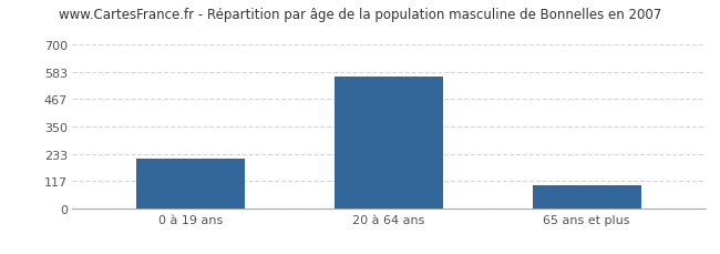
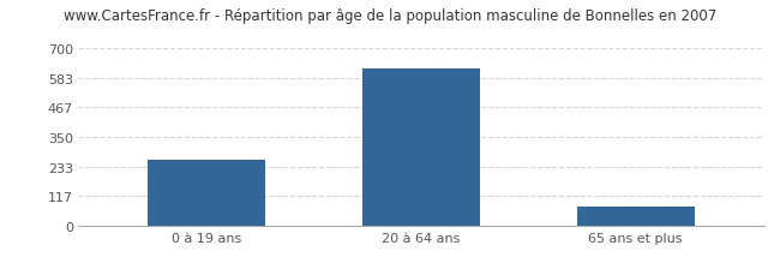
0 à 19 ans: 210 -> 258
20 à 64 ans: 565 -> 622
65 ans et plus: 100 -> 75
